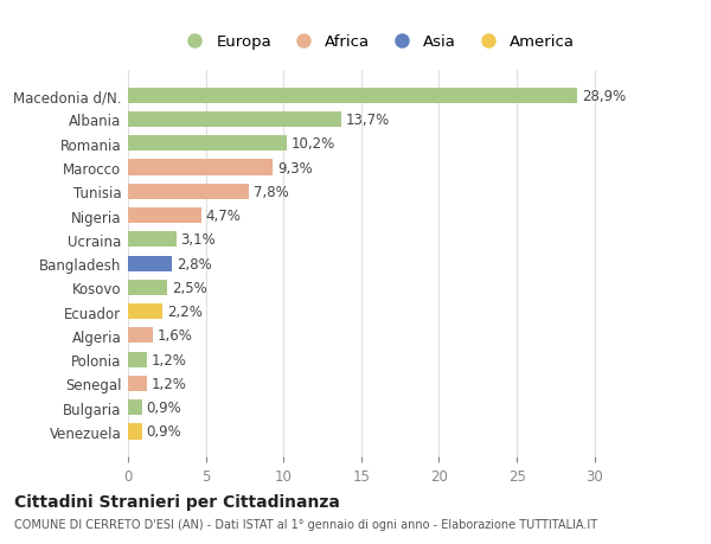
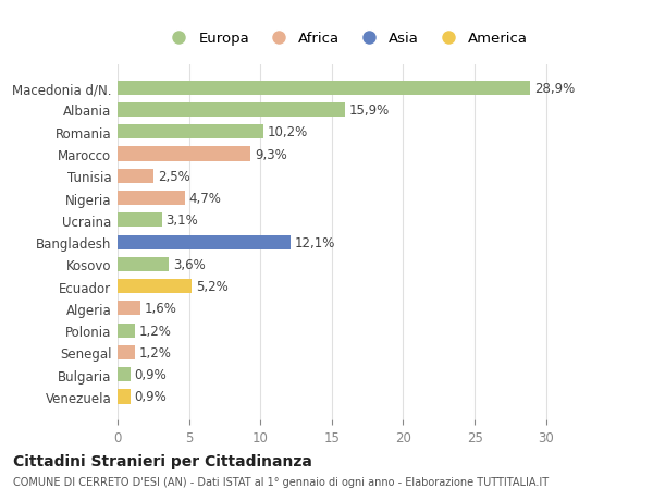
Albania: 13,7% -> 15,9%
Tunisia: 7,8% -> 2,5%
Bangladesh: 2,8% -> 12,1%
Kosovo: 2,5% -> 3,6%
Ecuador: 2,2% -> 5,2%
